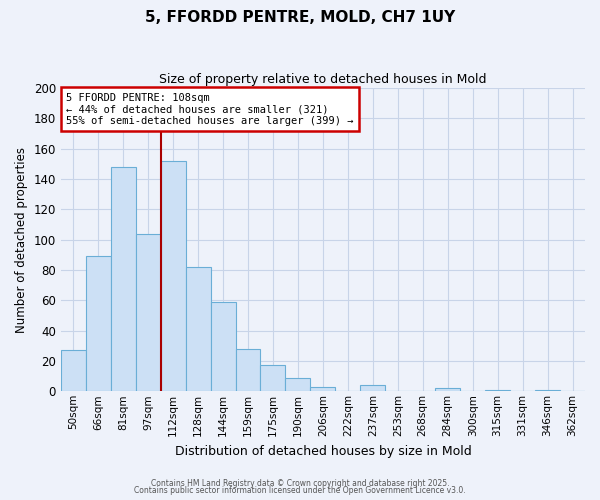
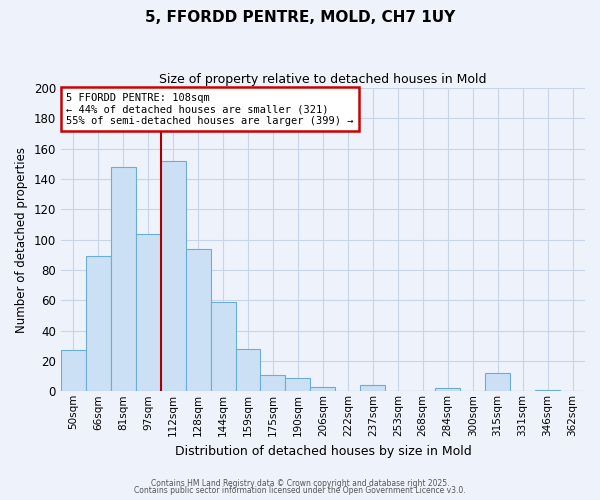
128sqm: 82 -> 94
175sqm: 17 -> 11
315sqm: 1 -> 12
